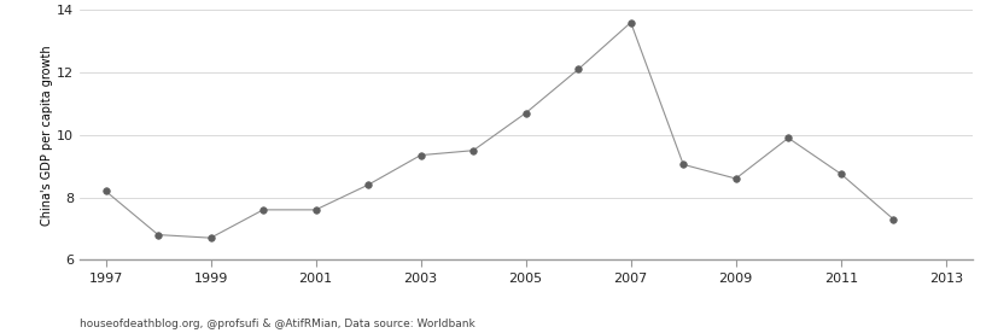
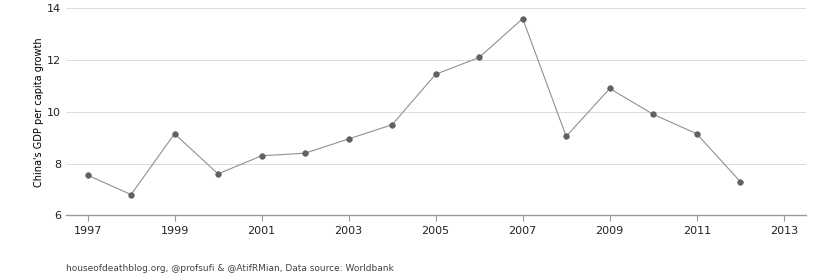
1997: 8.20 -> 7.55
1999: 6.70 -> 9.15
2001: 7.60 -> 8.30
2003: 9.35 -> 8.95
2005: 10.70 -> 11.45
2009: 8.60 -> 10.90
2011: 8.75 -> 9.15
